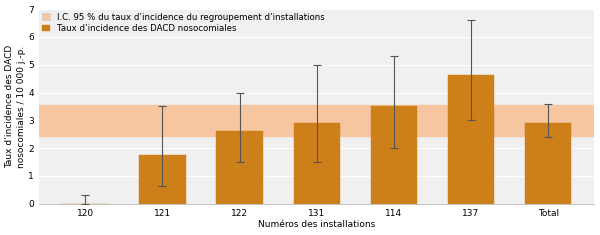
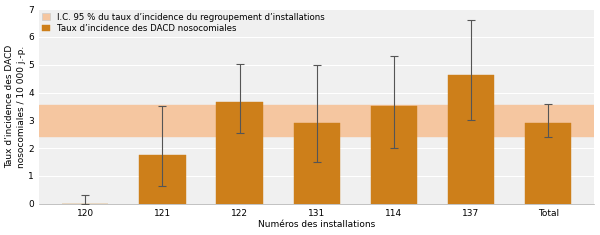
122: 2.62 -> 3.65
